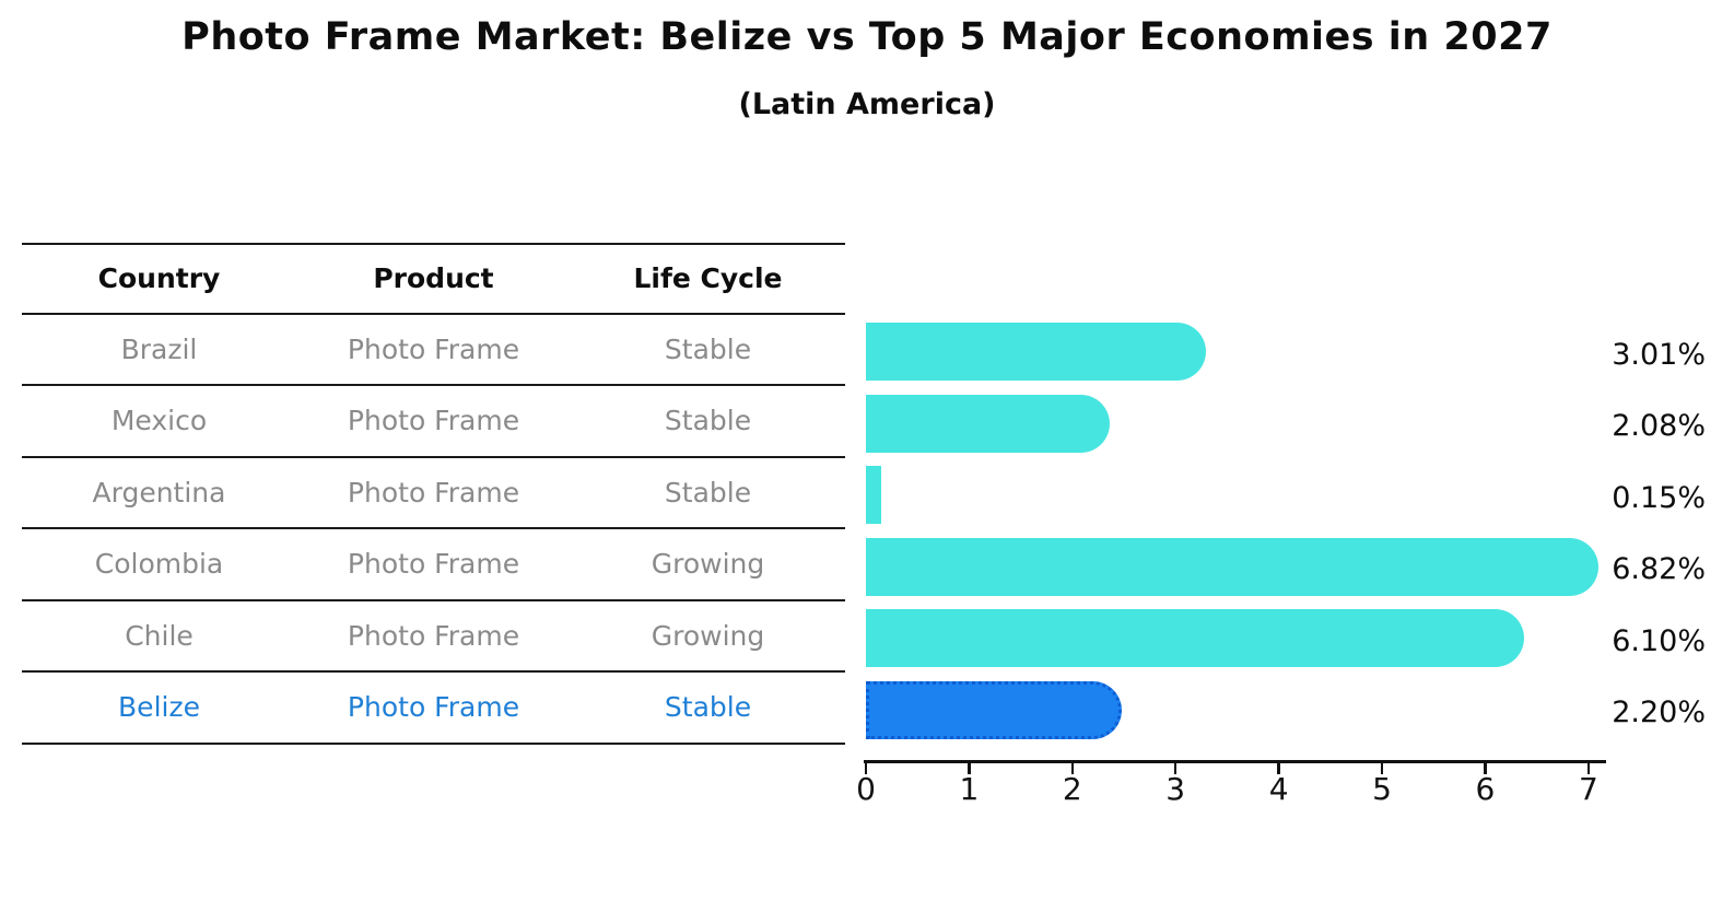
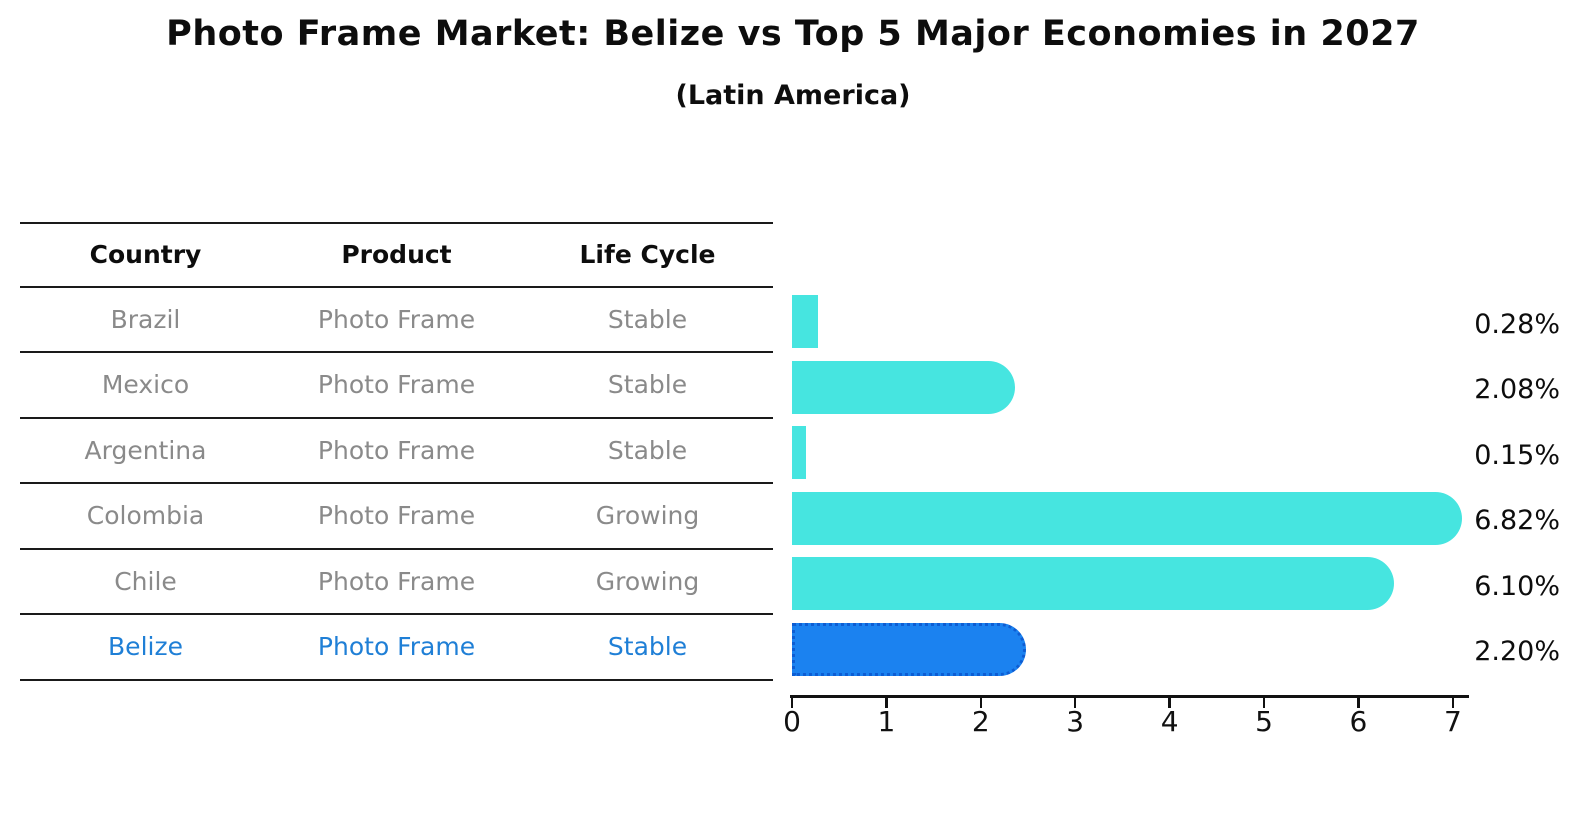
Brazil: 3.01% -> 0.28%
